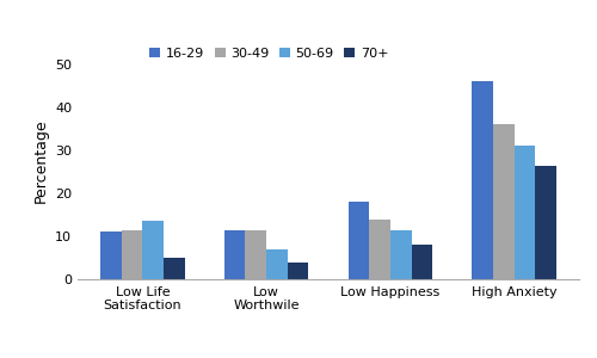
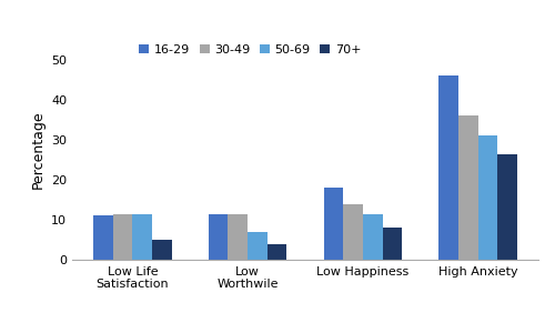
50-69/Low Life Satisfaction: 13.5 -> 11.5
